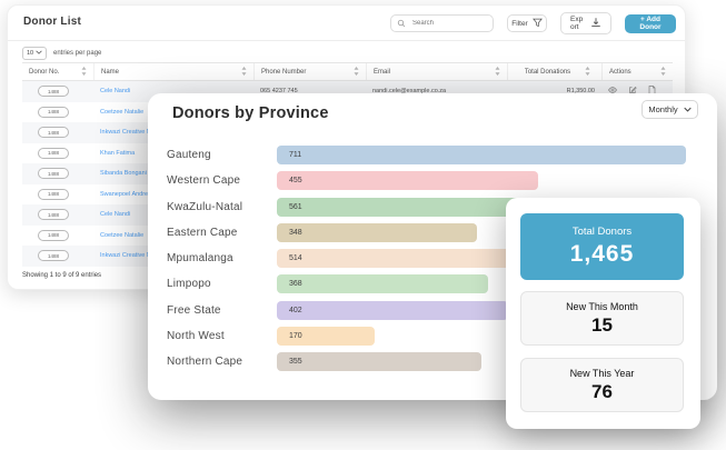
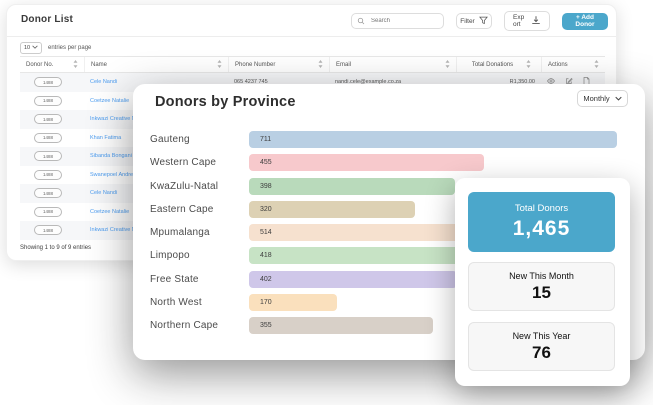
KwaZulu-Natal: 561 -> 398
Eastern Cape: 348 -> 320
Limpopo: 368 -> 418
